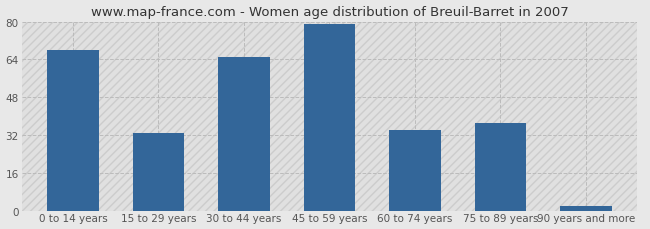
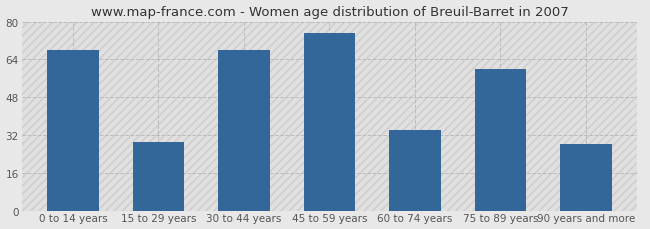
15 to 29 years: 33 -> 29
30 to 44 years: 65 -> 68
45 to 59 years: 79 -> 75
75 to 89 years: 37 -> 60
90 years and more: 2 -> 28
